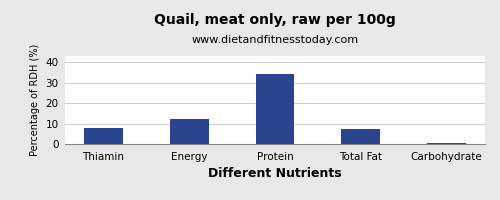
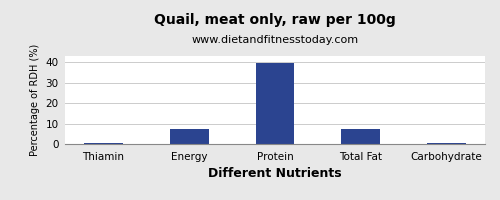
Thiamin: 8.0 -> 0.5
Energy: 12.0 -> 7.2
Protein: 34.0 -> 39.5
